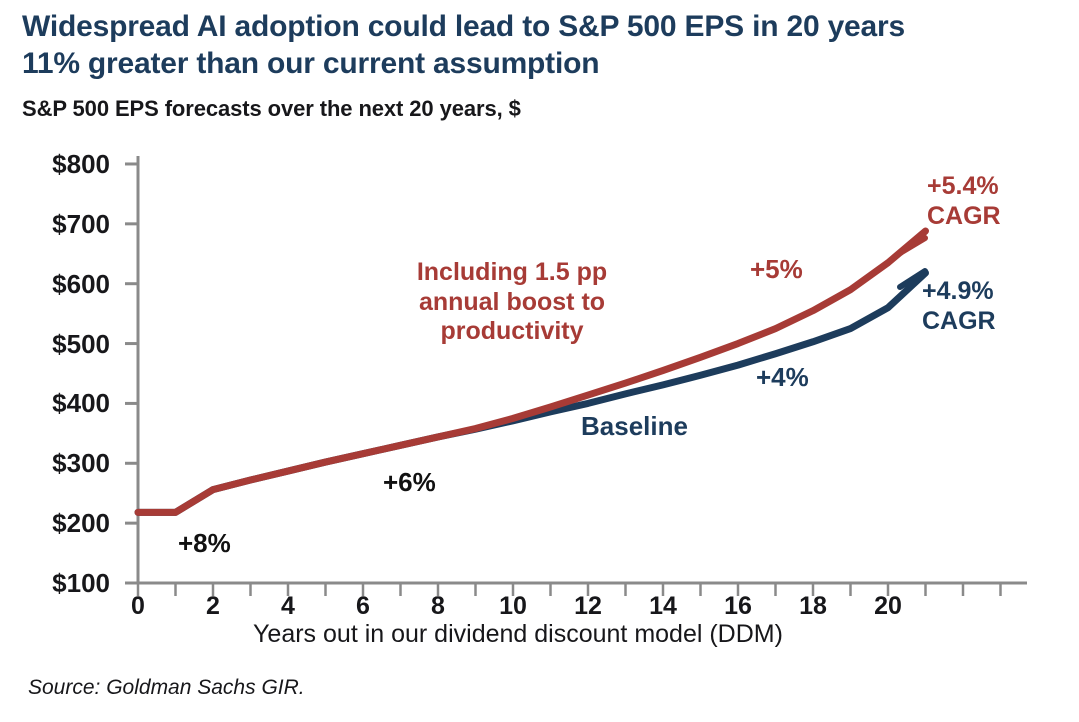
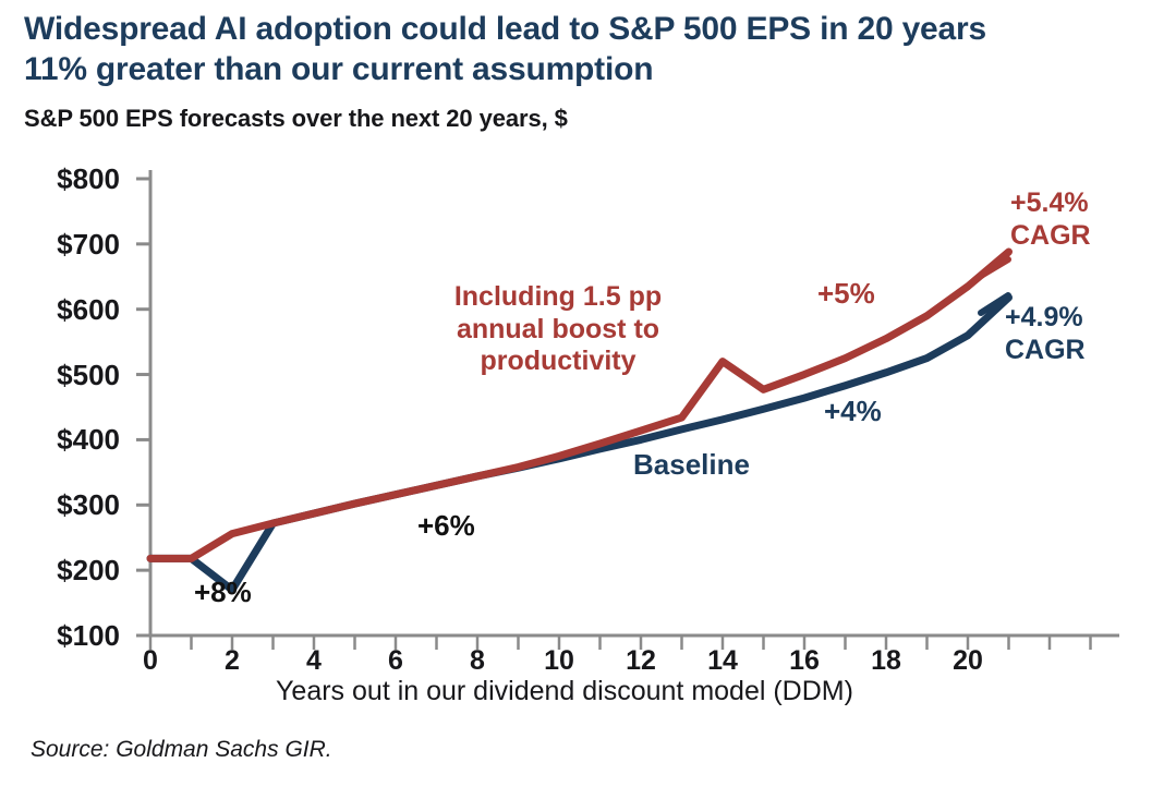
Baseline/2: $260 -> $170
Including 1.5 pp annual boost to productivity/14: $460 -> $520
